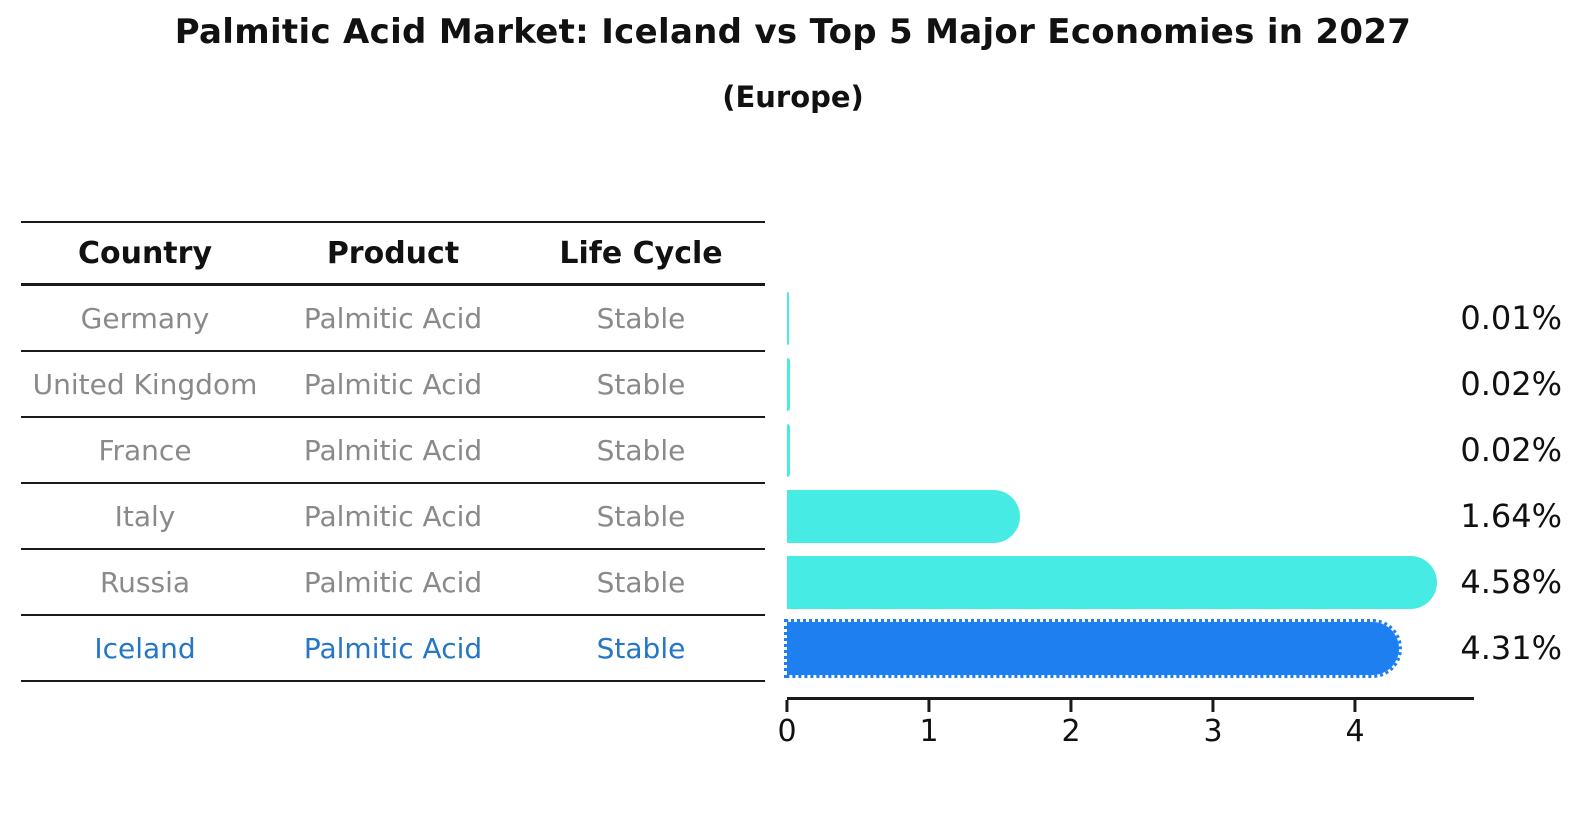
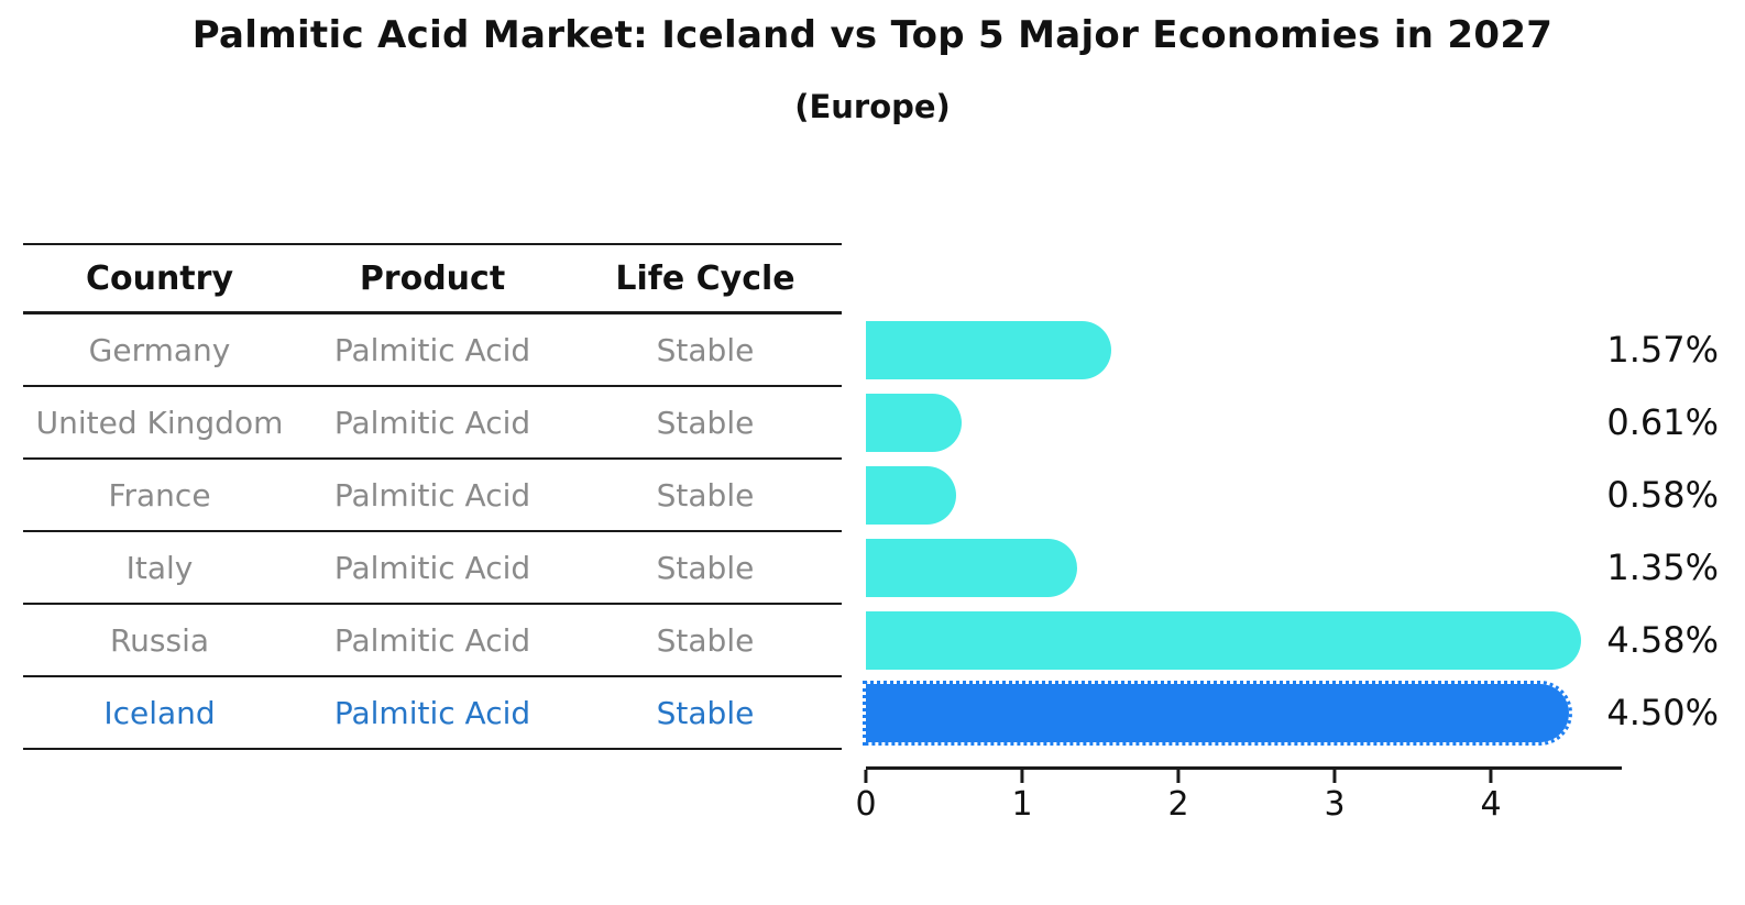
Germany: 0.01% -> 1.57%
United Kingdom: 0.02% -> 0.61%
France: 0.02% -> 0.58%
Italy: 1.64% -> 1.35%
Iceland: 4.31% -> 4.50%
